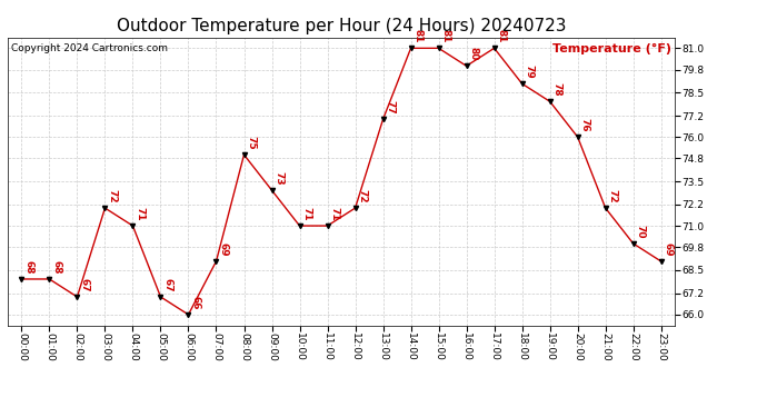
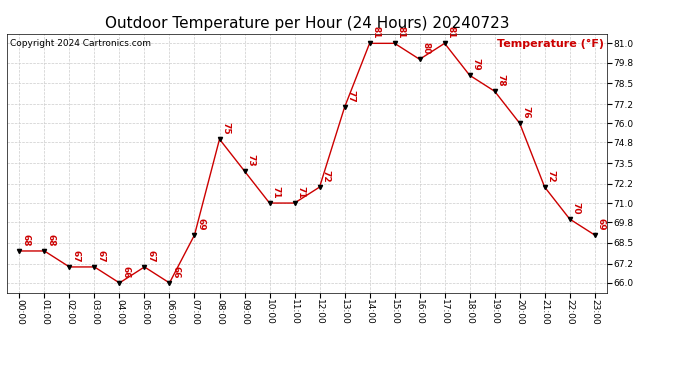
03:00: 72 -> 67
04:00: 71 -> 66
